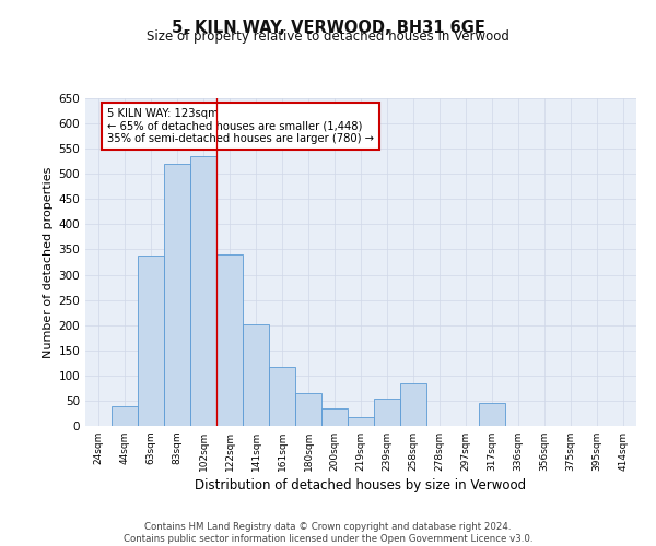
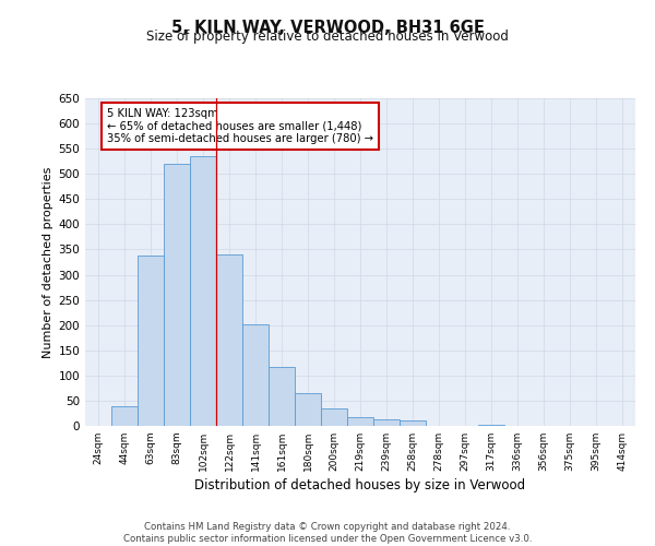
239sqm: 55 -> 12
258sqm: 85 -> 10
317sqm: 45 -> 3
